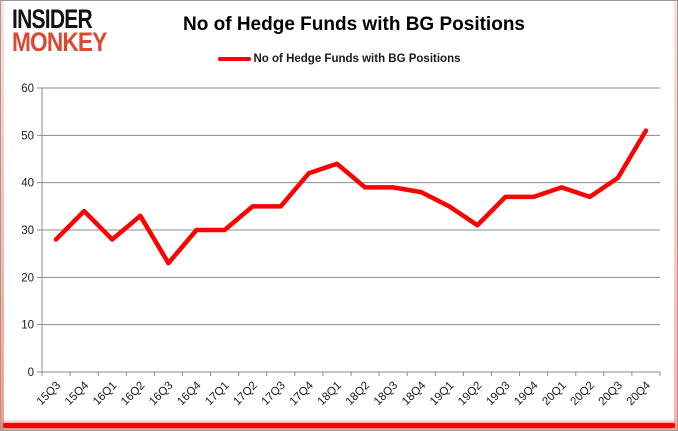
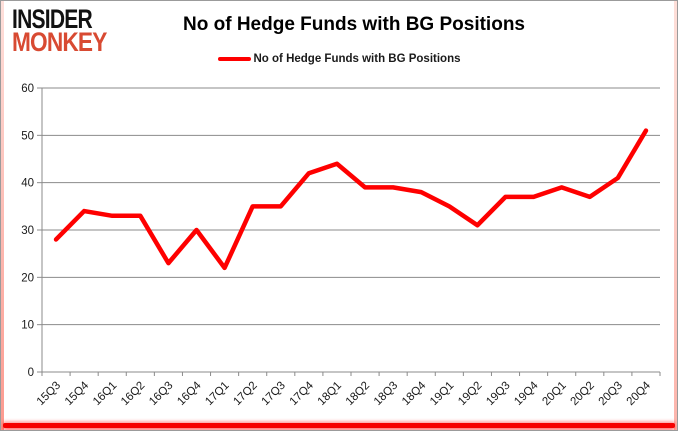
16Q1: 28 -> 33
17Q1: 30 -> 22
